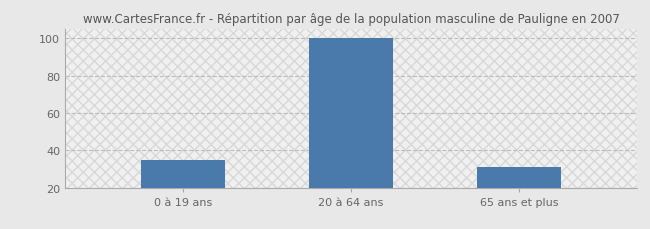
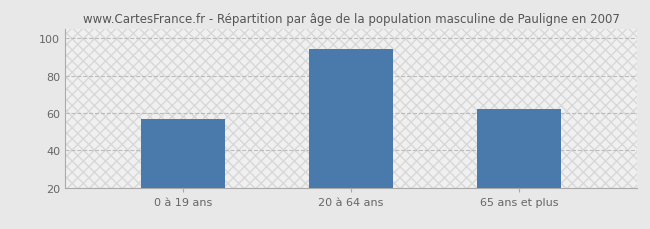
0 à 19 ans: 35 -> 57
20 à 64 ans: 100 -> 94
65 ans et plus: 31 -> 62
